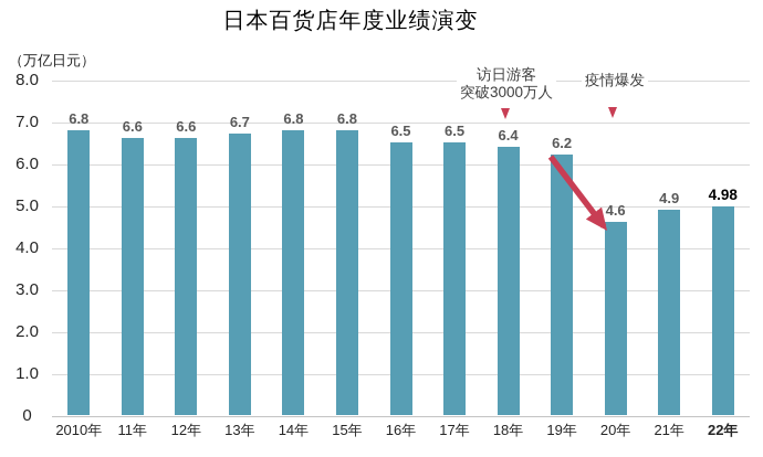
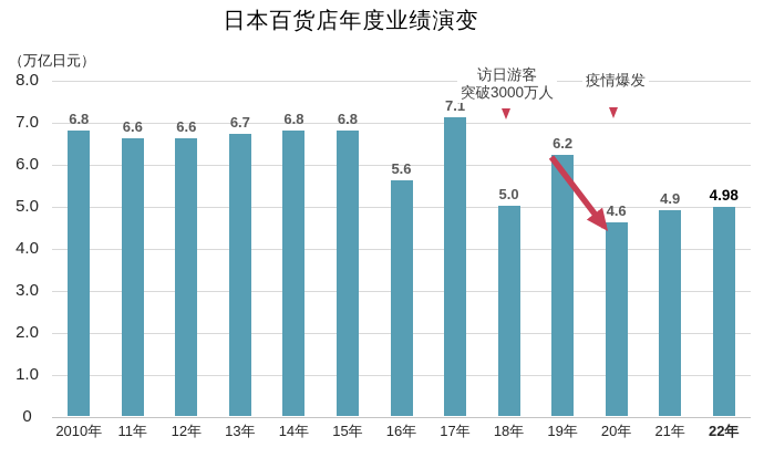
16年: 6.5 -> 5.6
17年: 6.5 -> 7.1
18年: 6.4 -> 5.0
